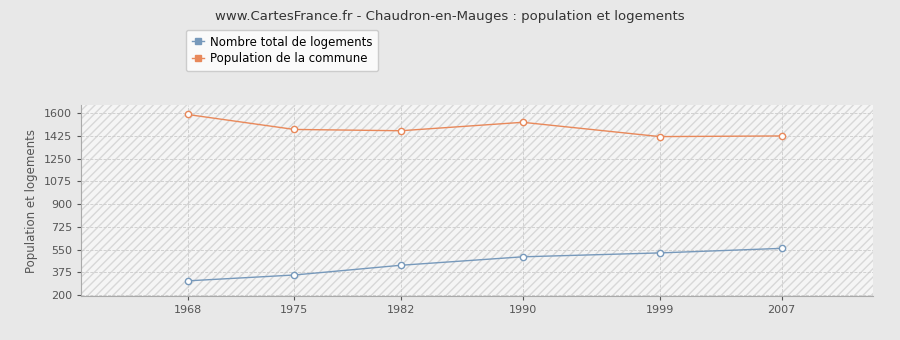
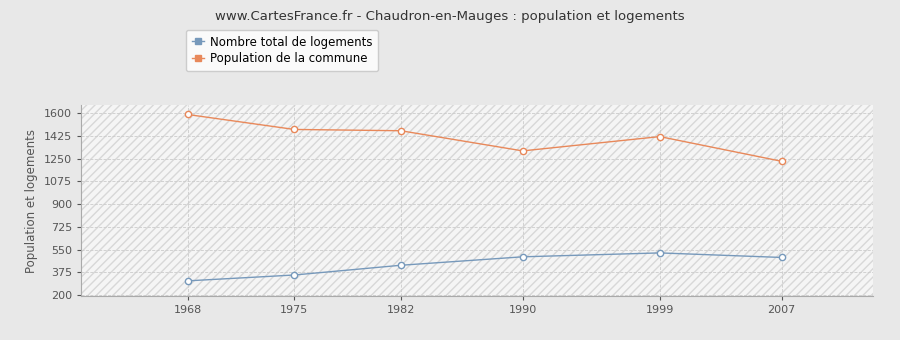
Population de la commune/1990: 1530 -> 1310
Nombre total de logements/2007: 560 -> 490
Population de la commune/2007: 1420 -> 1230
